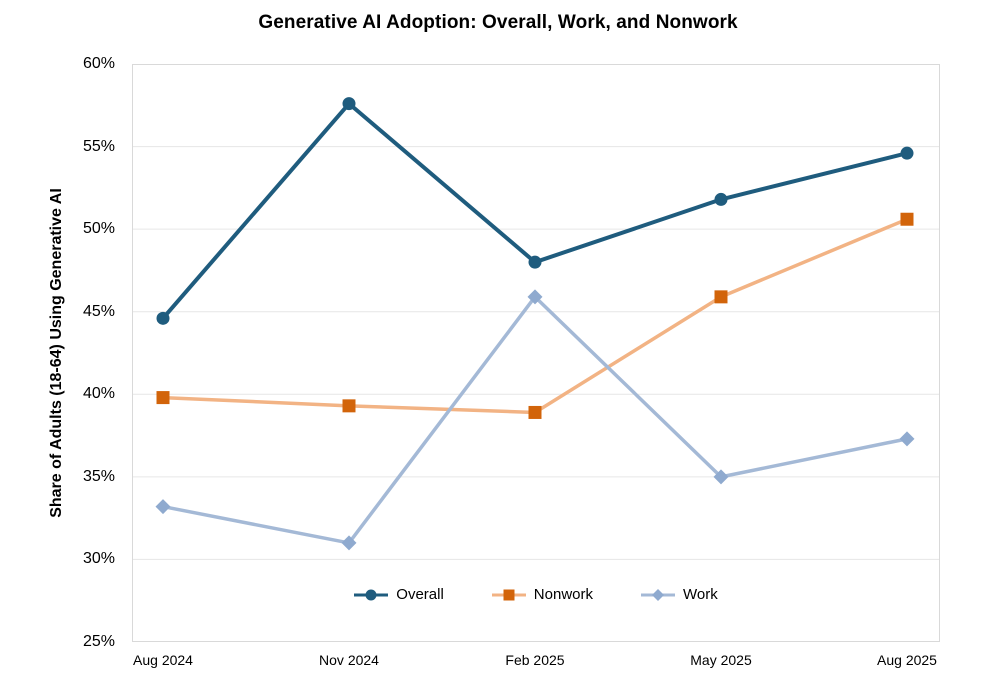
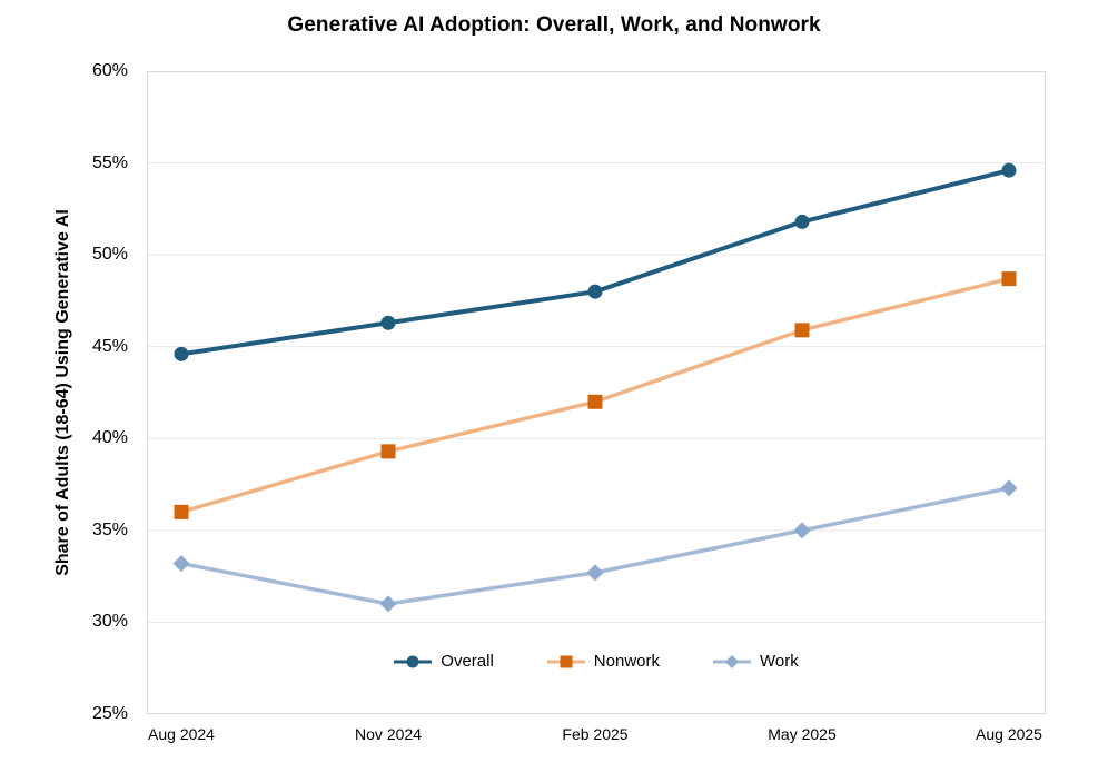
Nonwork/Aug 2024: 39.8% -> 36.0%
Overall/Nov 2024: 57.6% -> 46.3%
Nonwork/Feb 2025: 38.9% -> 42.0%
Work/Feb 2025: 45.9% -> 32.7%
Nonwork/Aug 2025: 50.6% -> 48.7%
